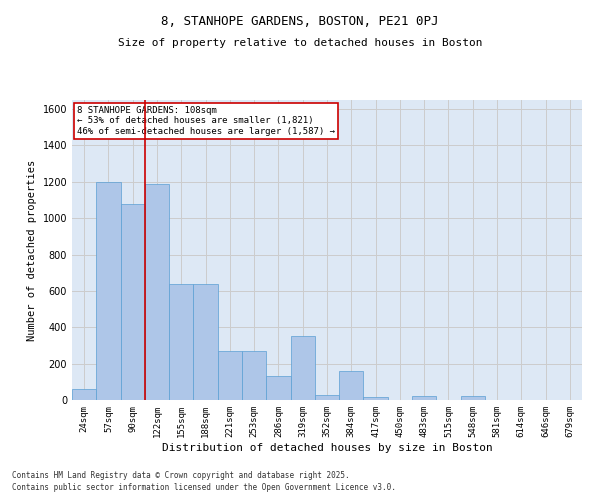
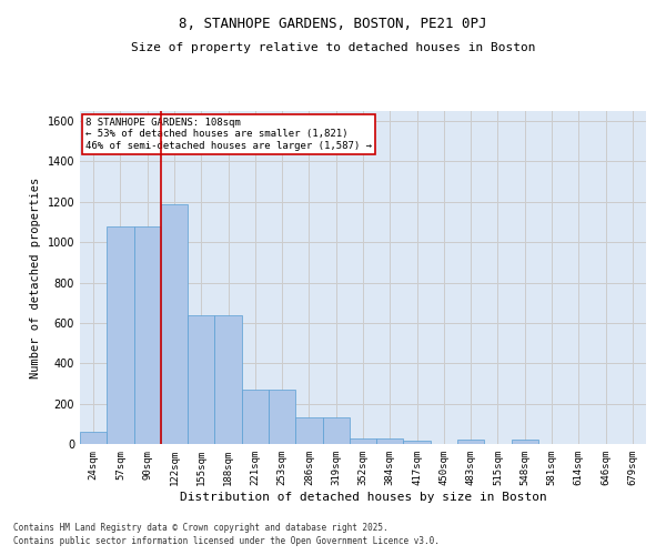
57sqm: 1200 -> 1080
319sqm: 350 -> 130
384sqm: 160 -> 30
